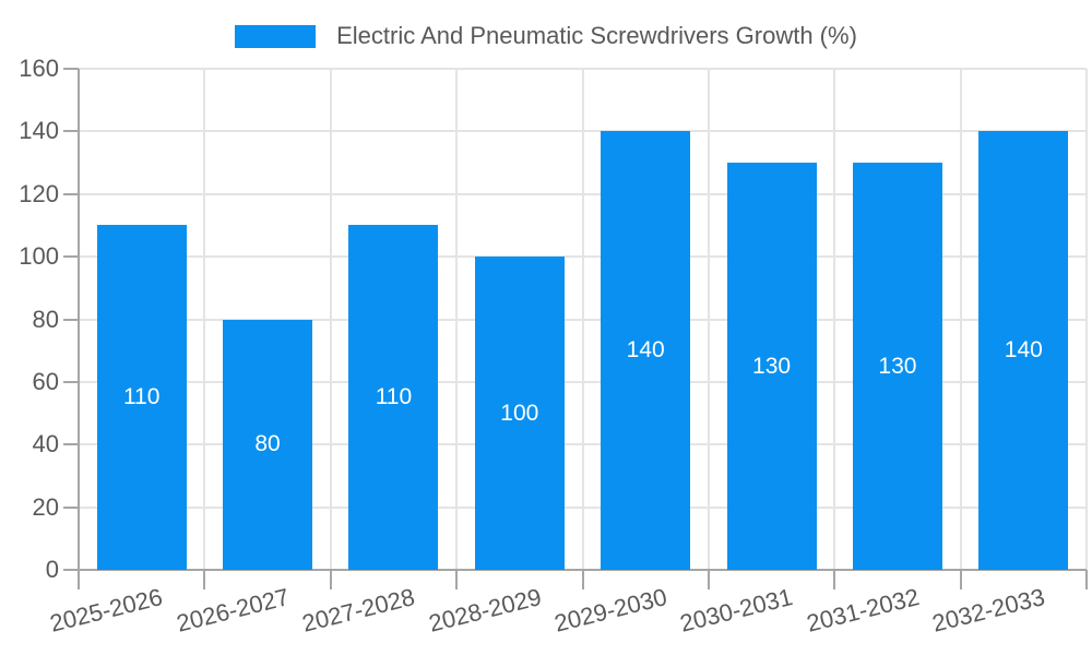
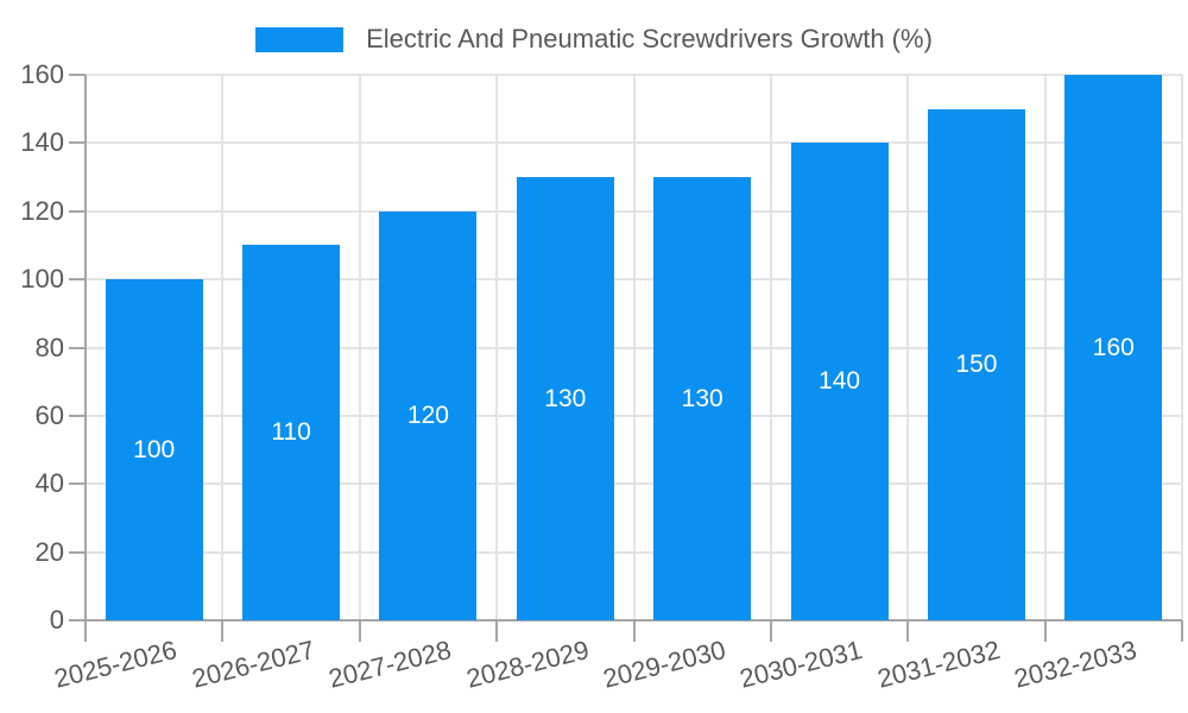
2025-2026: 110 -> 100
2026-2027: 80 -> 110
2027-2028: 110 -> 120
2028-2029: 100 -> 130
2029-2030: 140 -> 130
2030-2031: 130 -> 140
2031-2032: 130 -> 150
2032-2033: 140 -> 160
